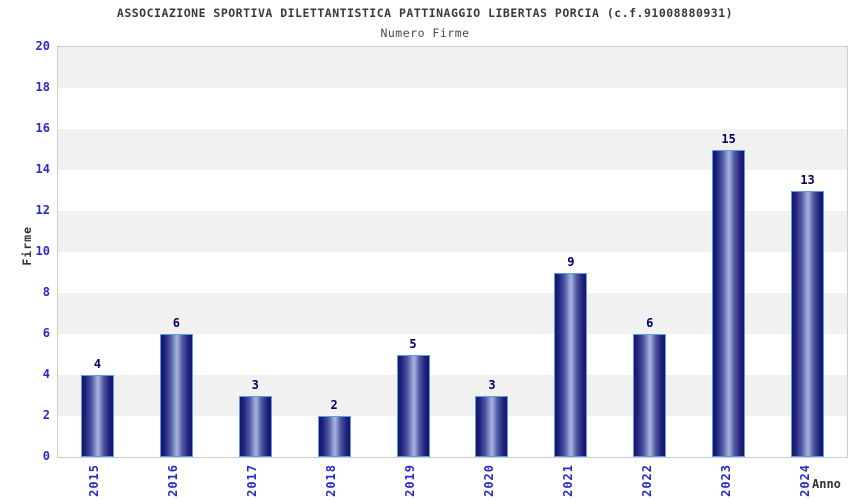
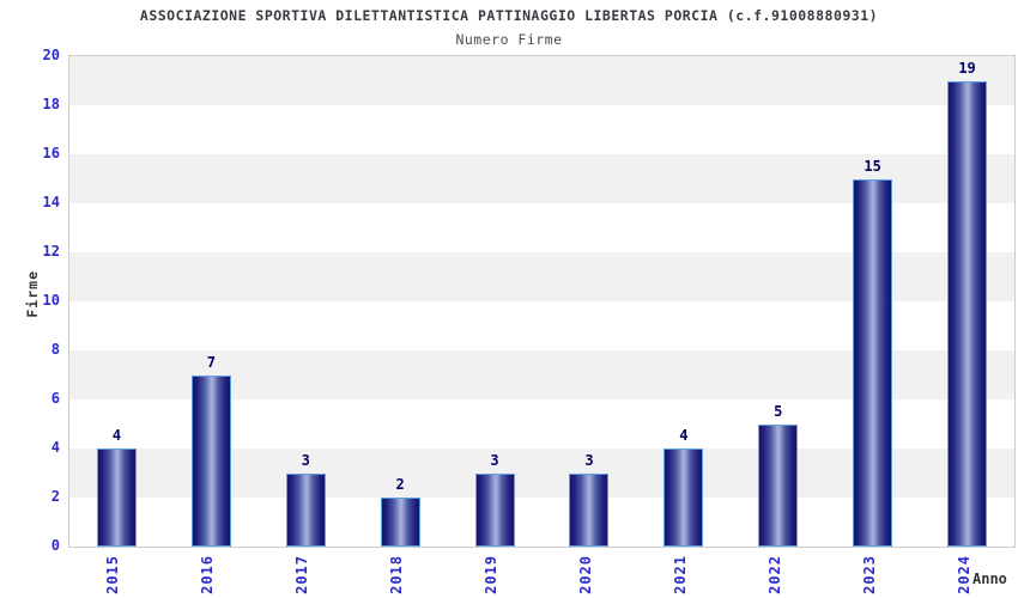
2016: 6 -> 7
2019: 5 -> 3
2021: 9 -> 4
2022: 6 -> 5
2024: 13 -> 19
